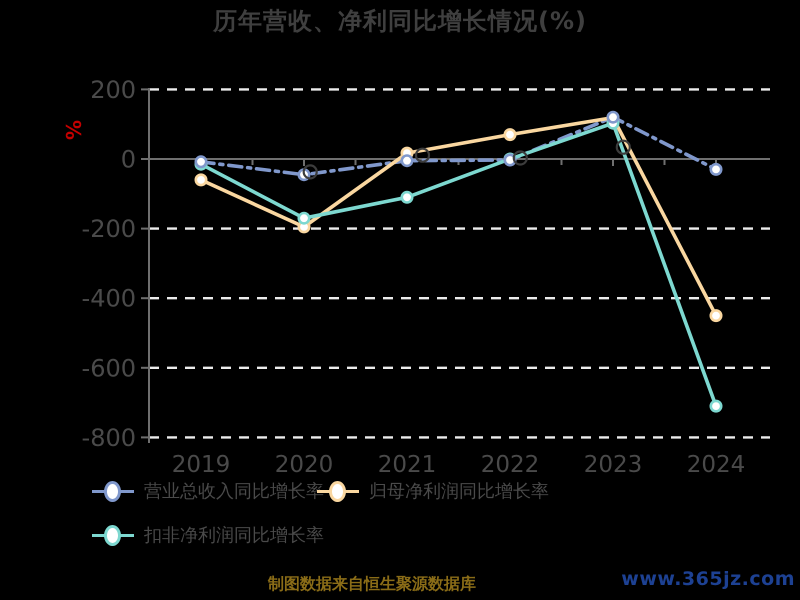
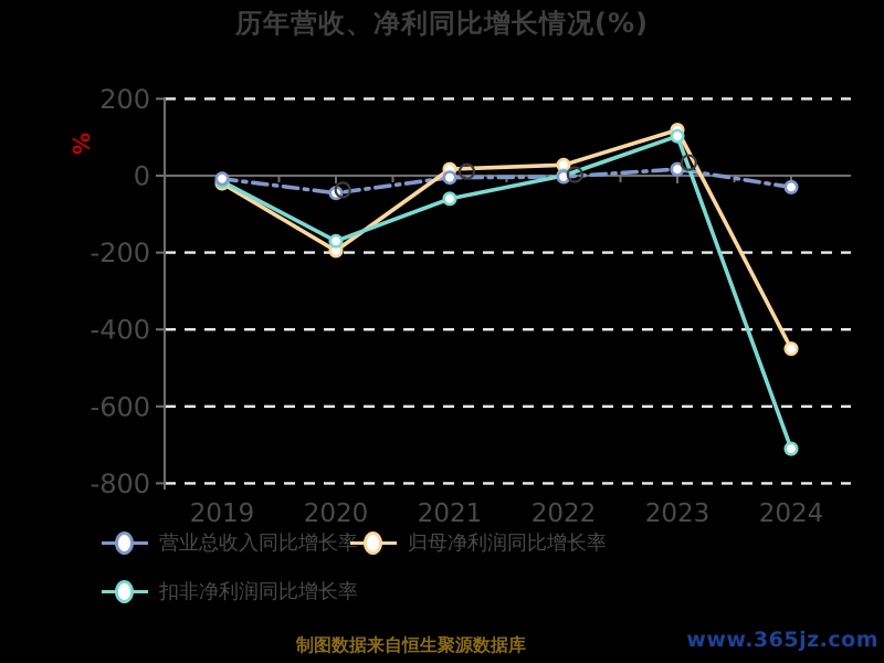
归母净利润同比增长率/2019: -60 -> -20
扣非净利润同比增长率/2021: -110 -> -60
归母净利润同比增长率/2022: 70 -> 30
营业总收入同比增长率/2023: 120 -> 20
